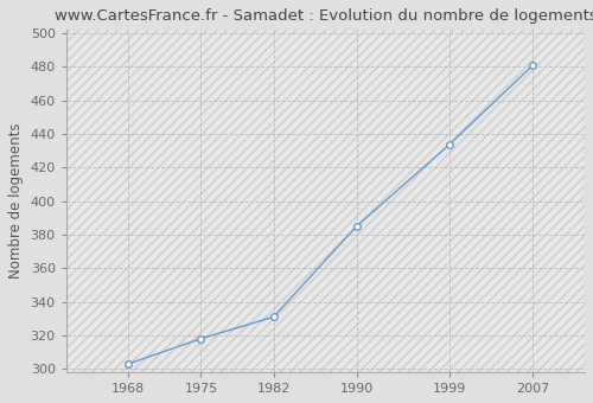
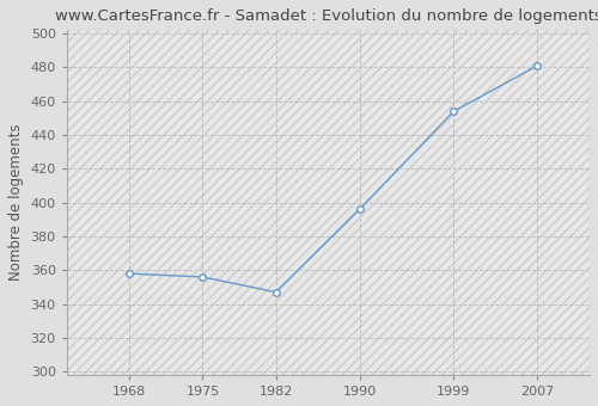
1968: 303 -> 358
1975: 318 -> 356
1982: 331 -> 347
1990: 385 -> 396
1999: 434 -> 454
